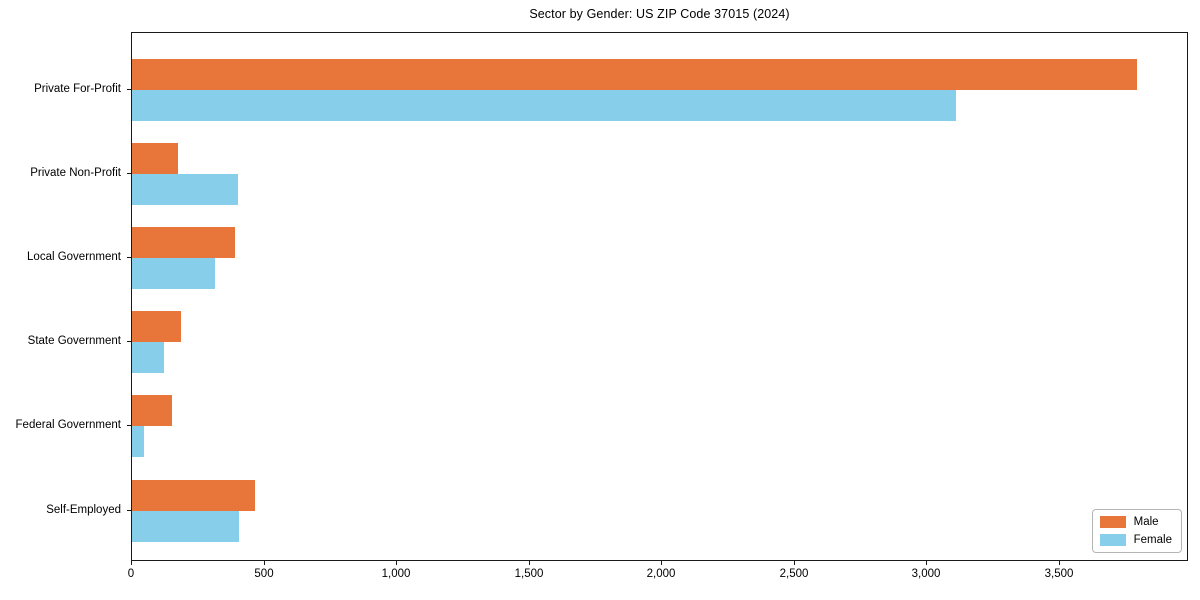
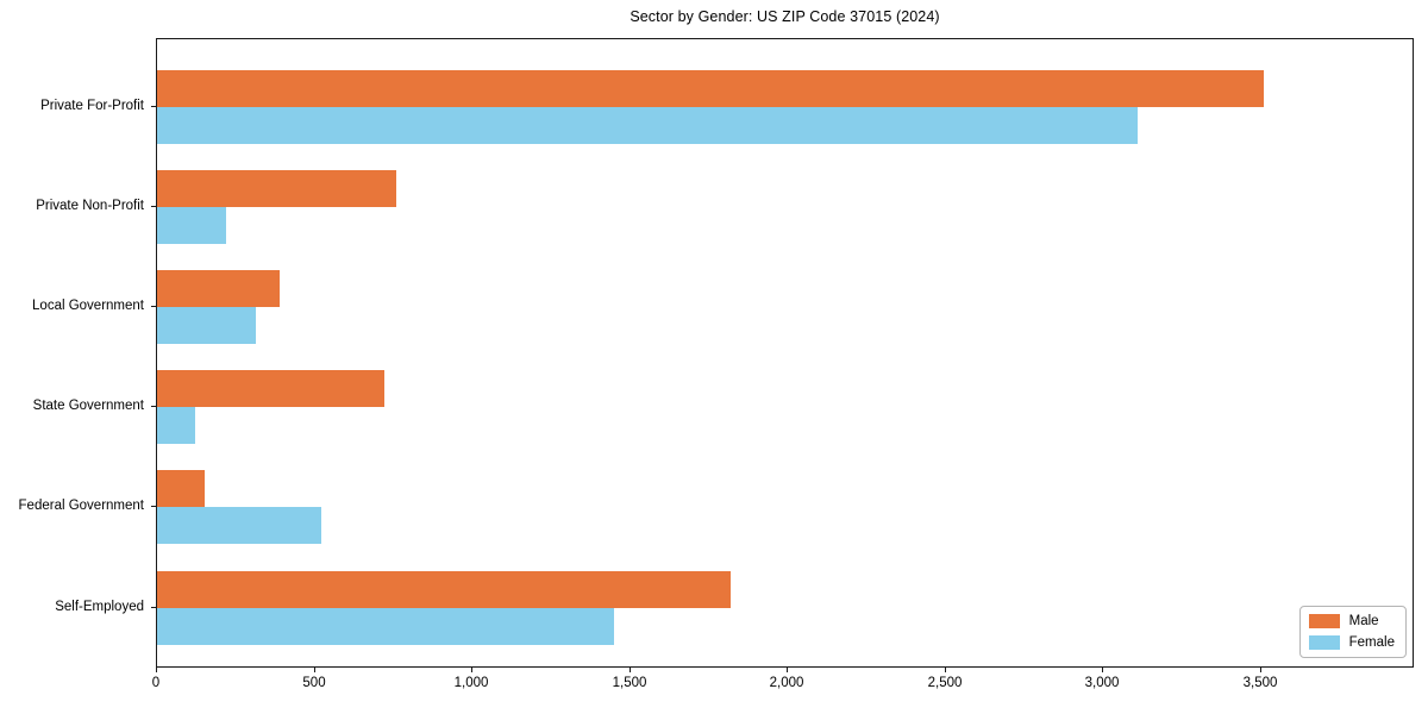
Male/Private For-Profit: 3790 -> 3510
Male/Private Non-Profit: 180 -> 760
Female/Private Non-Profit: 400 -> 220
Male/State Government: 180 -> 720
Female/Federal Government: 40 -> 520
Male/Self-Employed: 460 -> 1820
Female/Self-Employed: 400 -> 1450
